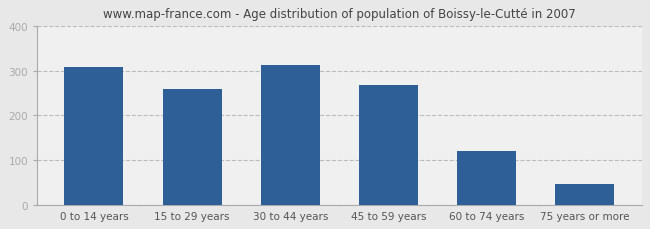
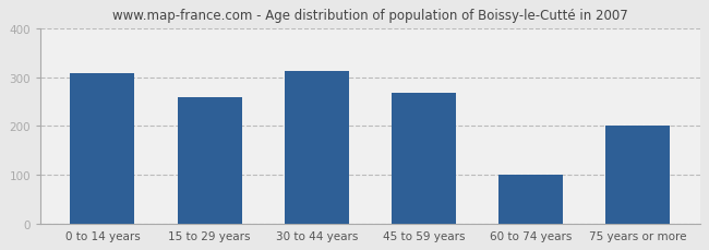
60 to 74 years: 120 -> 100
75 years or more: 47 -> 200
